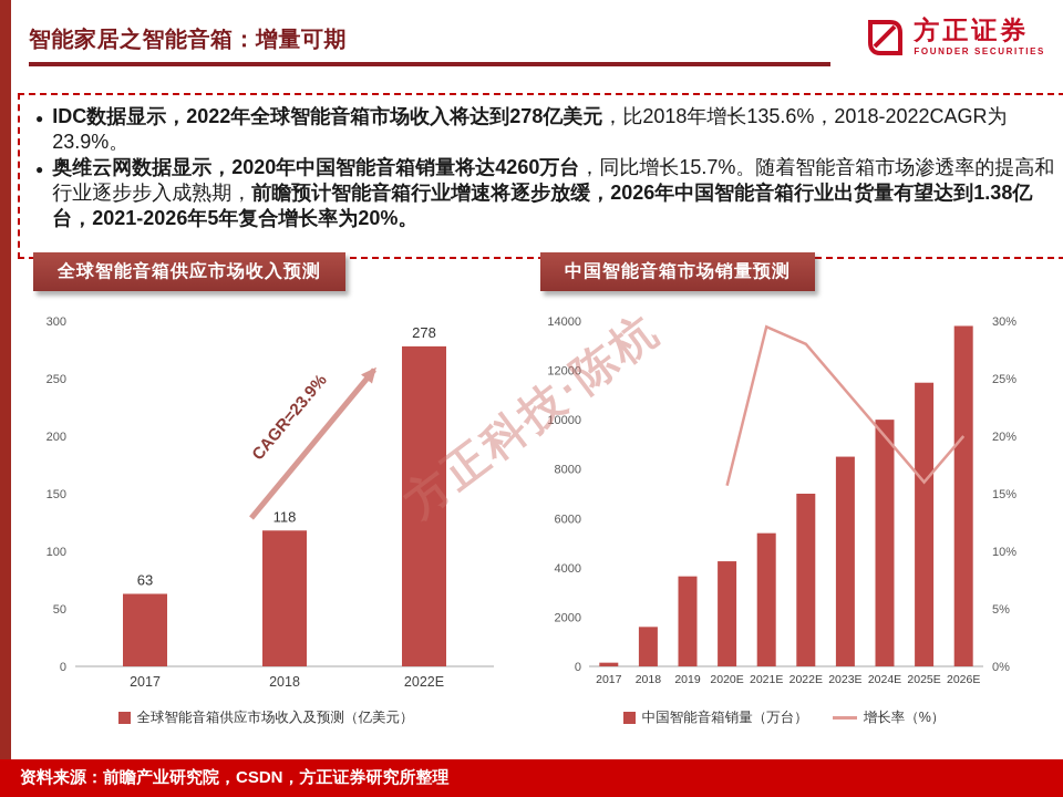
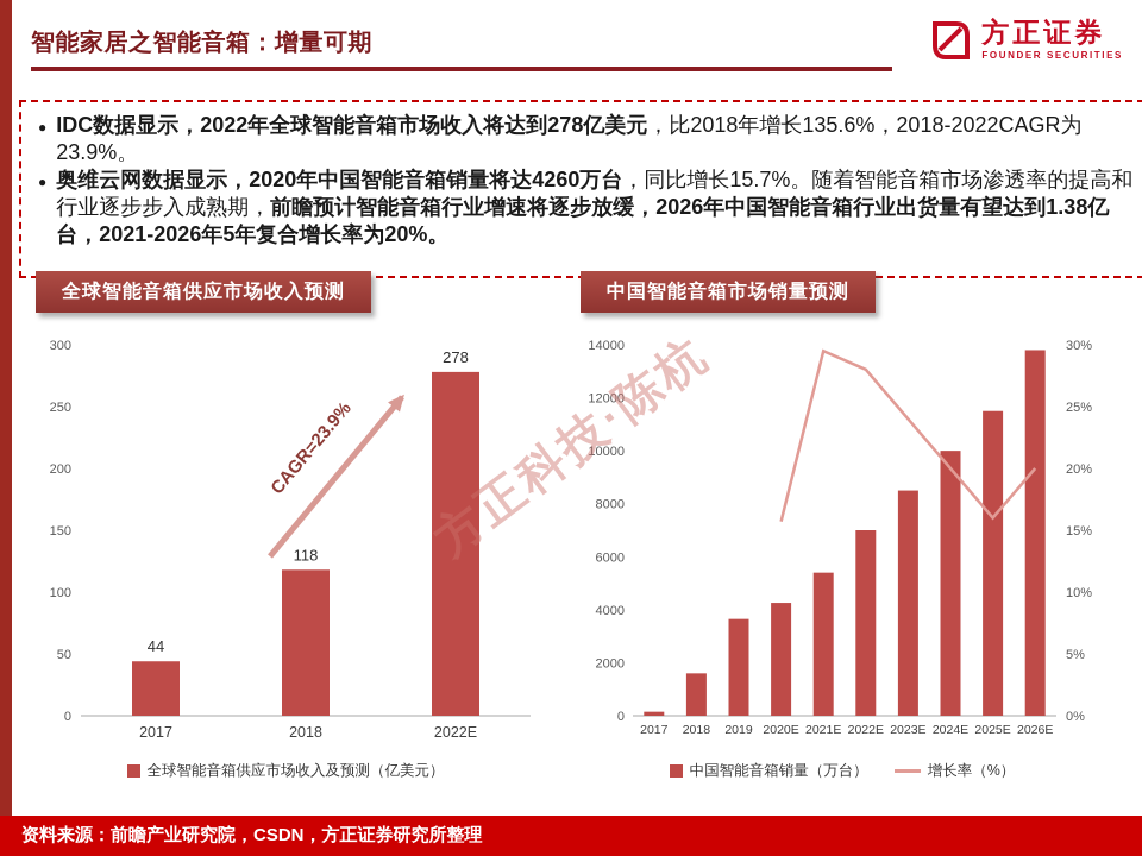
全球智能音箱供应市场收入预测/2017: 63 -> 44
